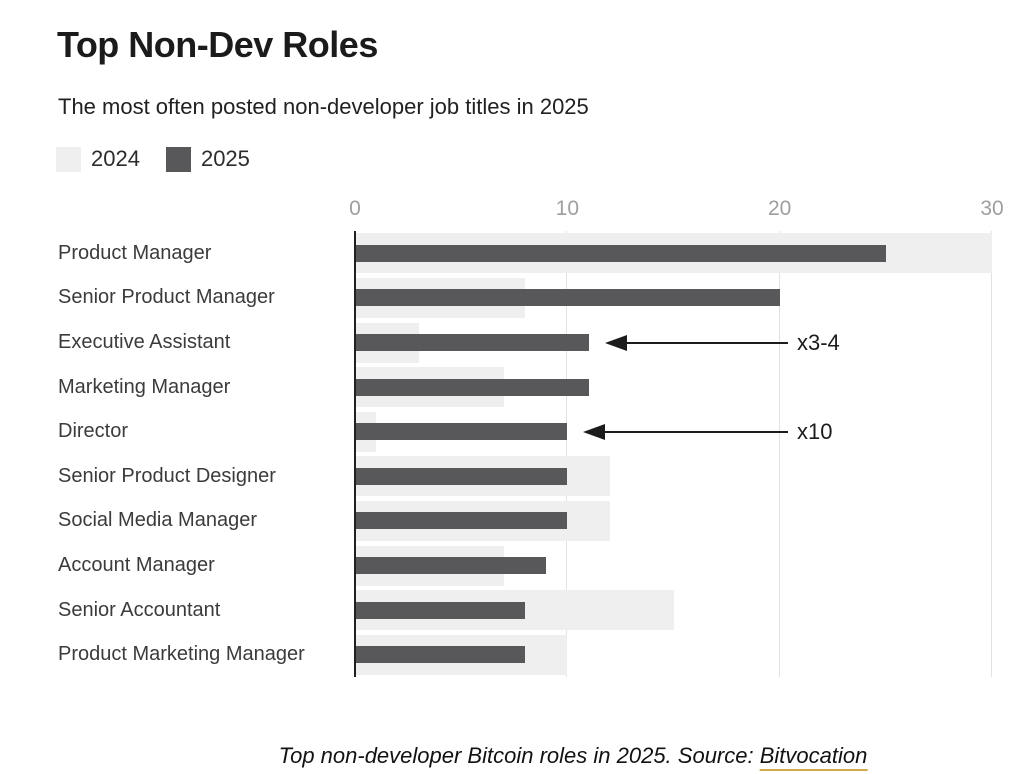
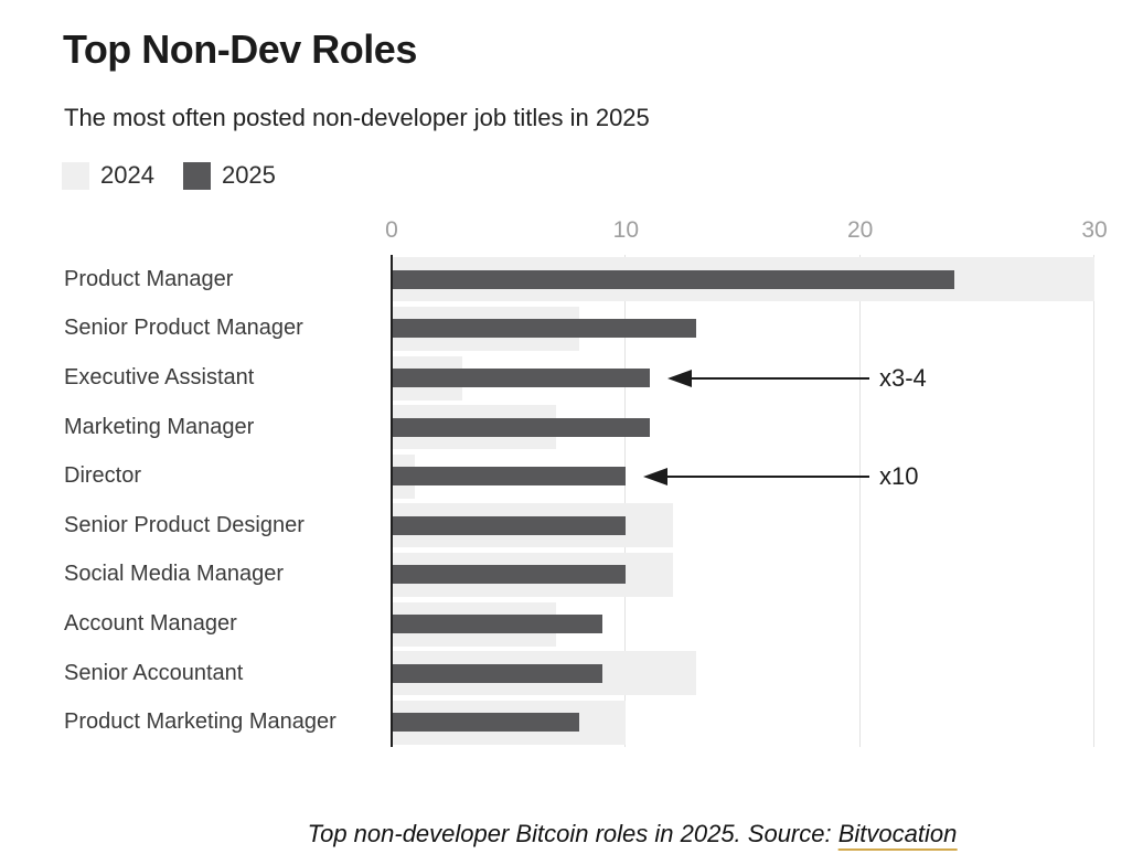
2025/Product Manager: 25 -> 24
2025/Senior Product Manager: 20 -> 13
2024/Senior Accountant: 15 -> 13
2025/Senior Accountant: 8 -> 9
